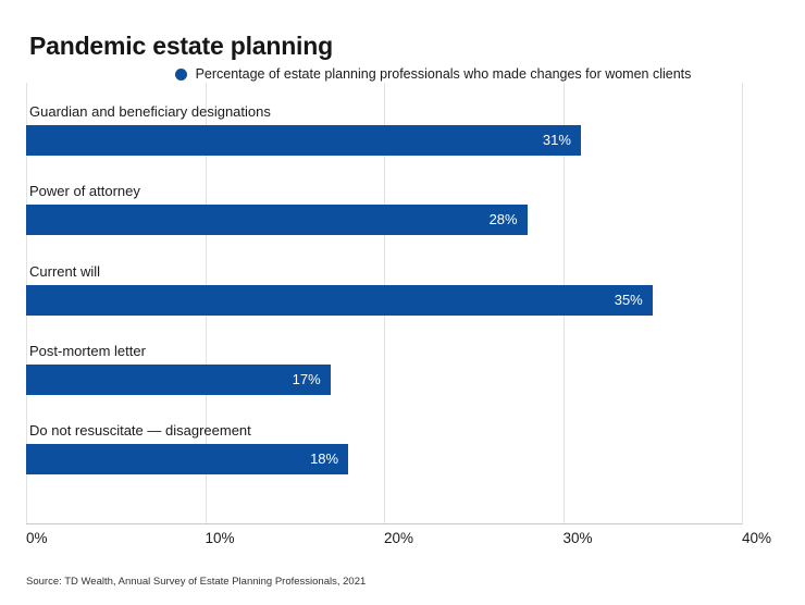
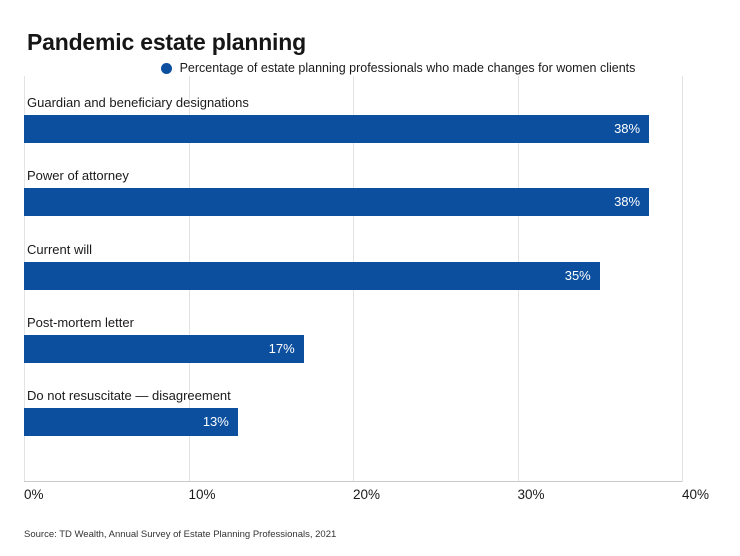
Guardian and beneficiary designations: 31% -> 38%
Power of attorney: 28% -> 38%
Do not resuscitate — disagreement: 18% -> 13%
